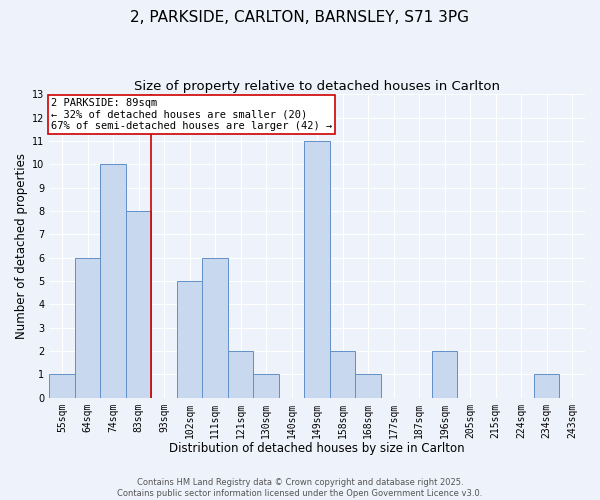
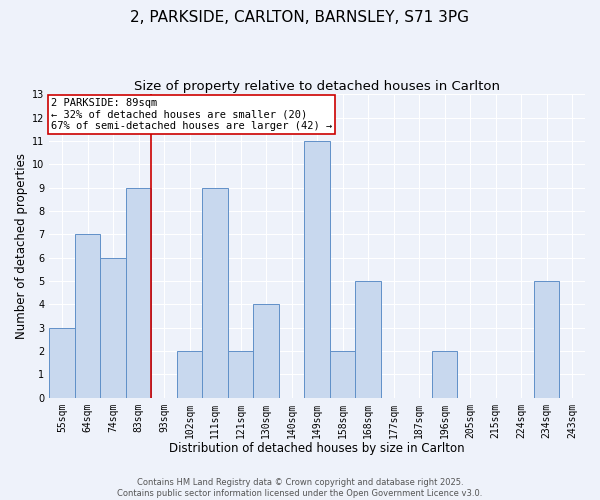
55sqm: 1 -> 3
64sqm: 6 -> 7
74sqm: 10 -> 6
83sqm: 8 -> 9
102sqm: 5 -> 2
111sqm: 6 -> 9
130sqm: 1 -> 4
168sqm: 1 -> 5
234sqm: 1 -> 5
